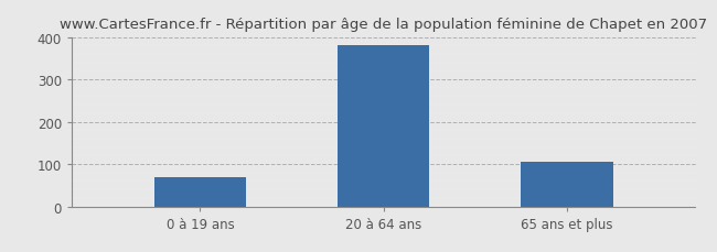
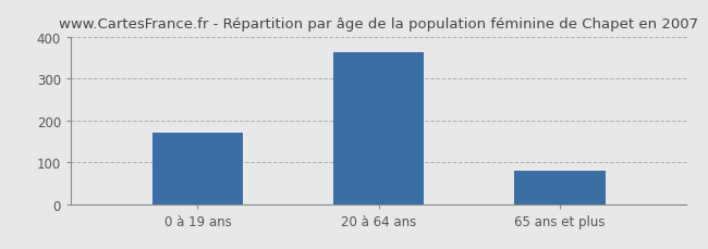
0 à 19 ans: 70 -> 170
20 à 64 ans: 380 -> 363
65 ans et plus: 105 -> 80
